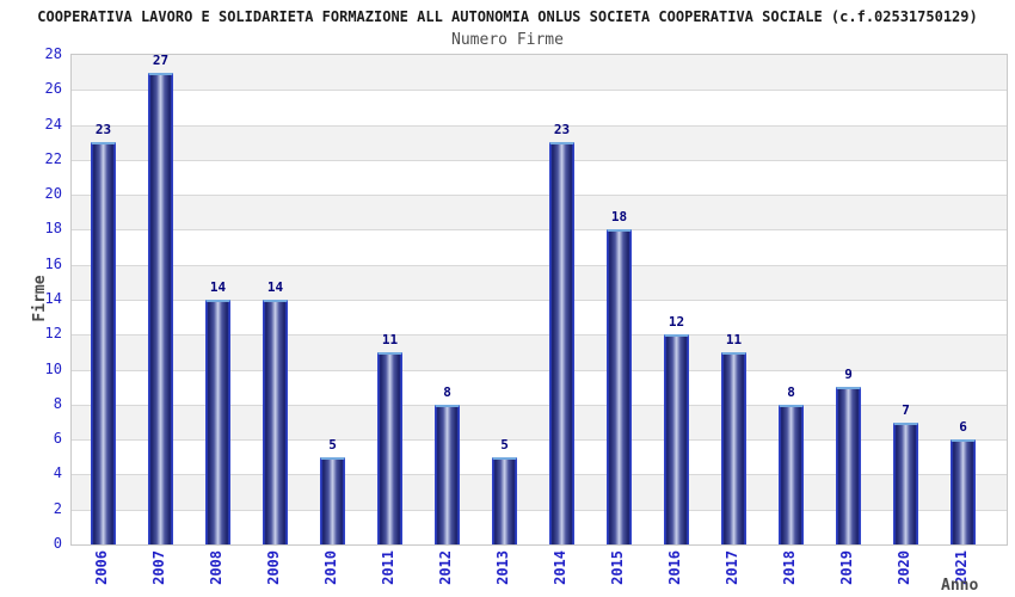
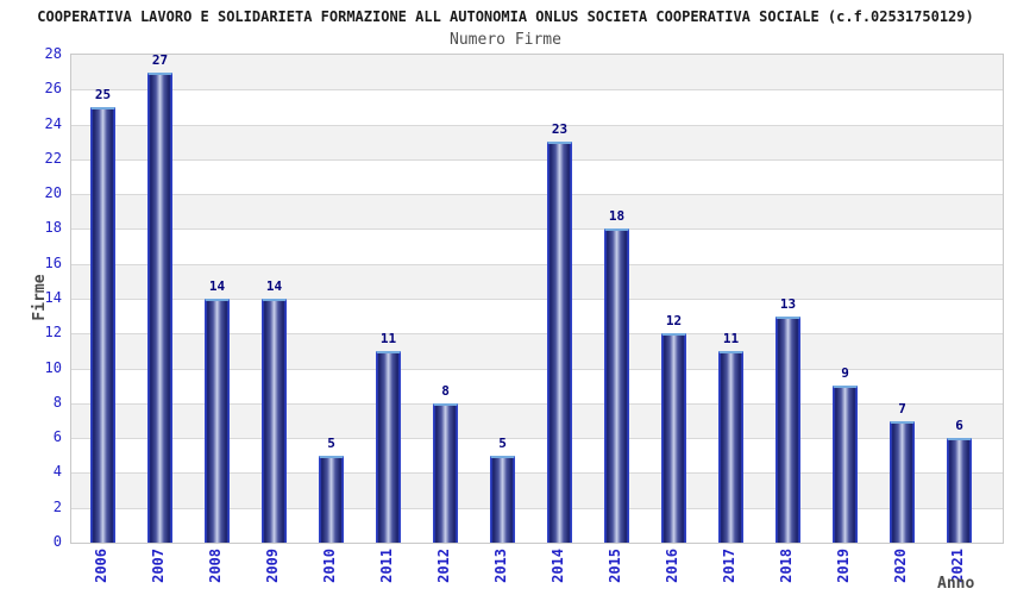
2006: 23 -> 25
2018: 8 -> 13
